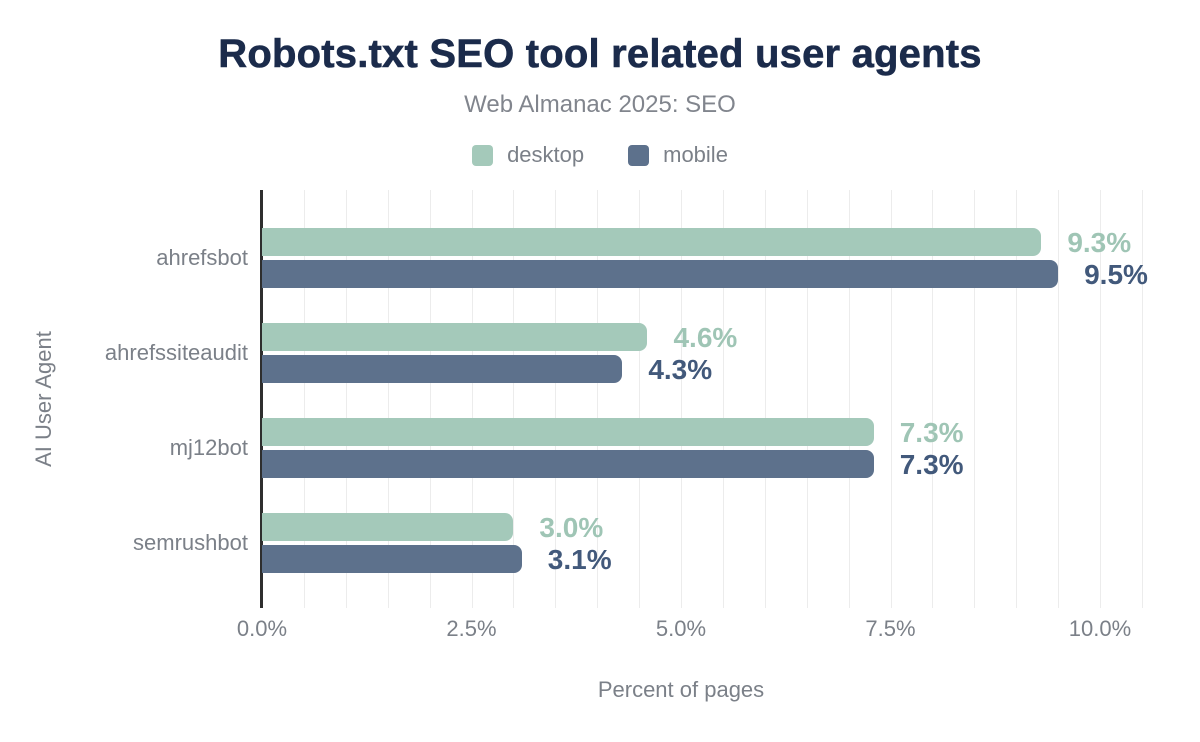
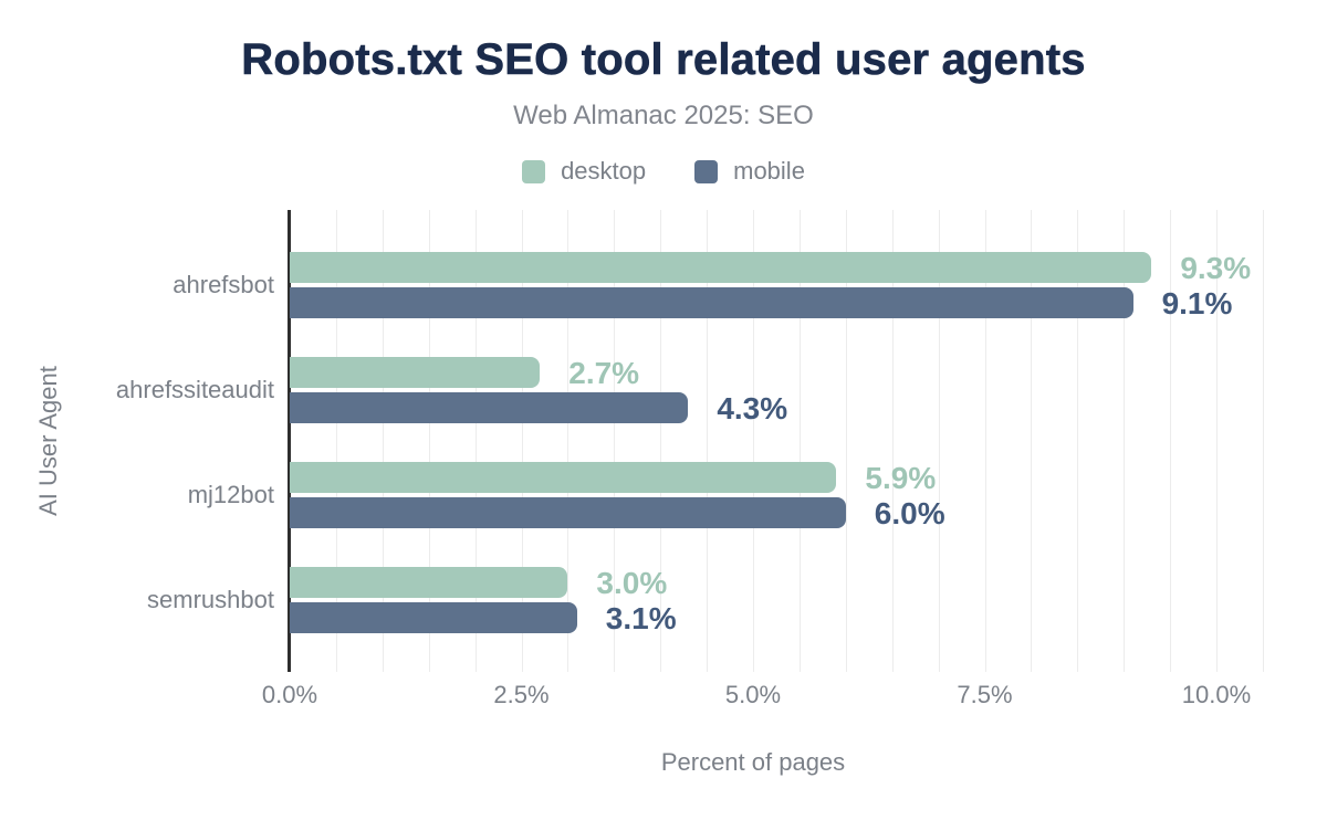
mobile/ahrefsbot: 9.5% -> 9.1%
desktop/ahrefssiteaudit: 4.6% -> 2.7%
desktop/mj12bot: 7.3% -> 5.9%
mobile/mj12bot: 7.3% -> 6.0%
